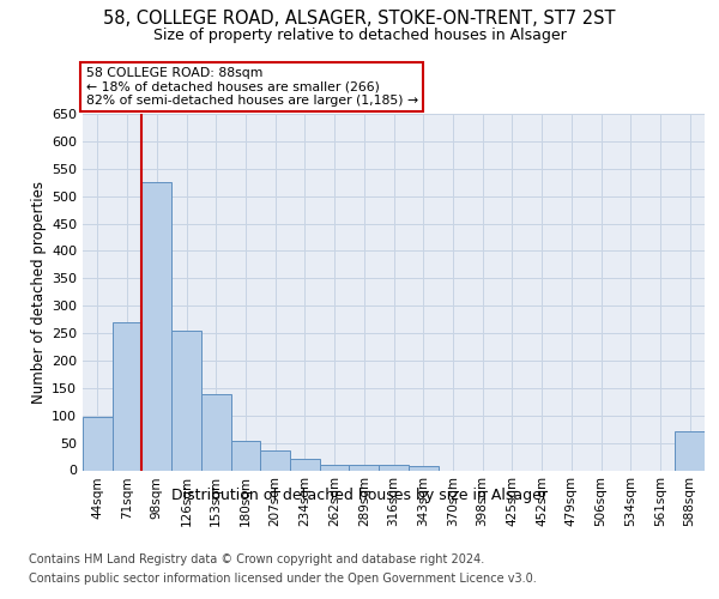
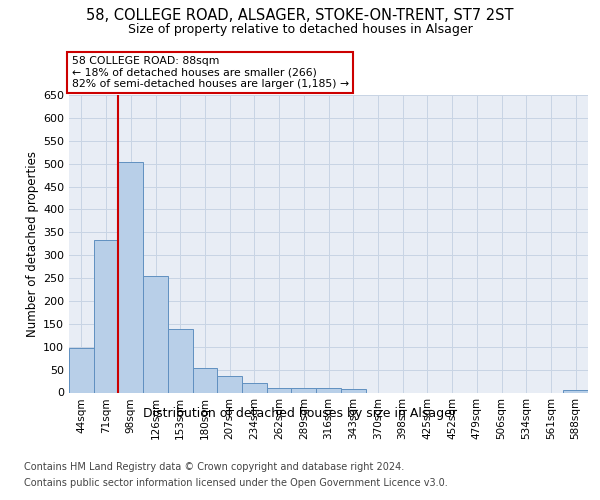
71sqm: 270 -> 333
98sqm: 525 -> 503
588sqm: 70 -> 5
